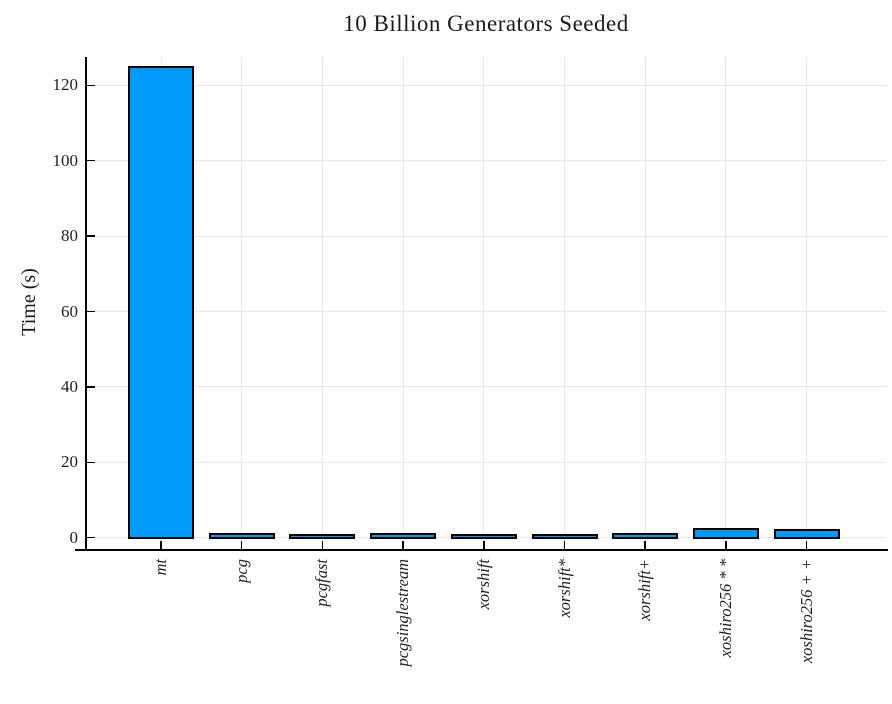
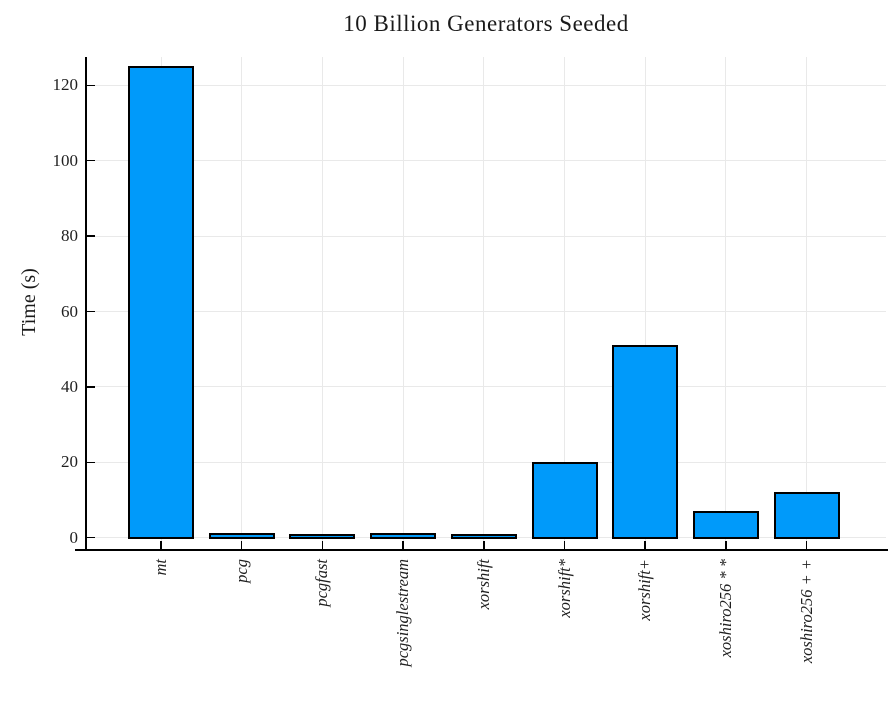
xorshift*: 1 -> 20
xorshift+: 1 -> 51
xoshiro256 * *: 2 -> 7
xoshiro256 + +: 2 -> 12
